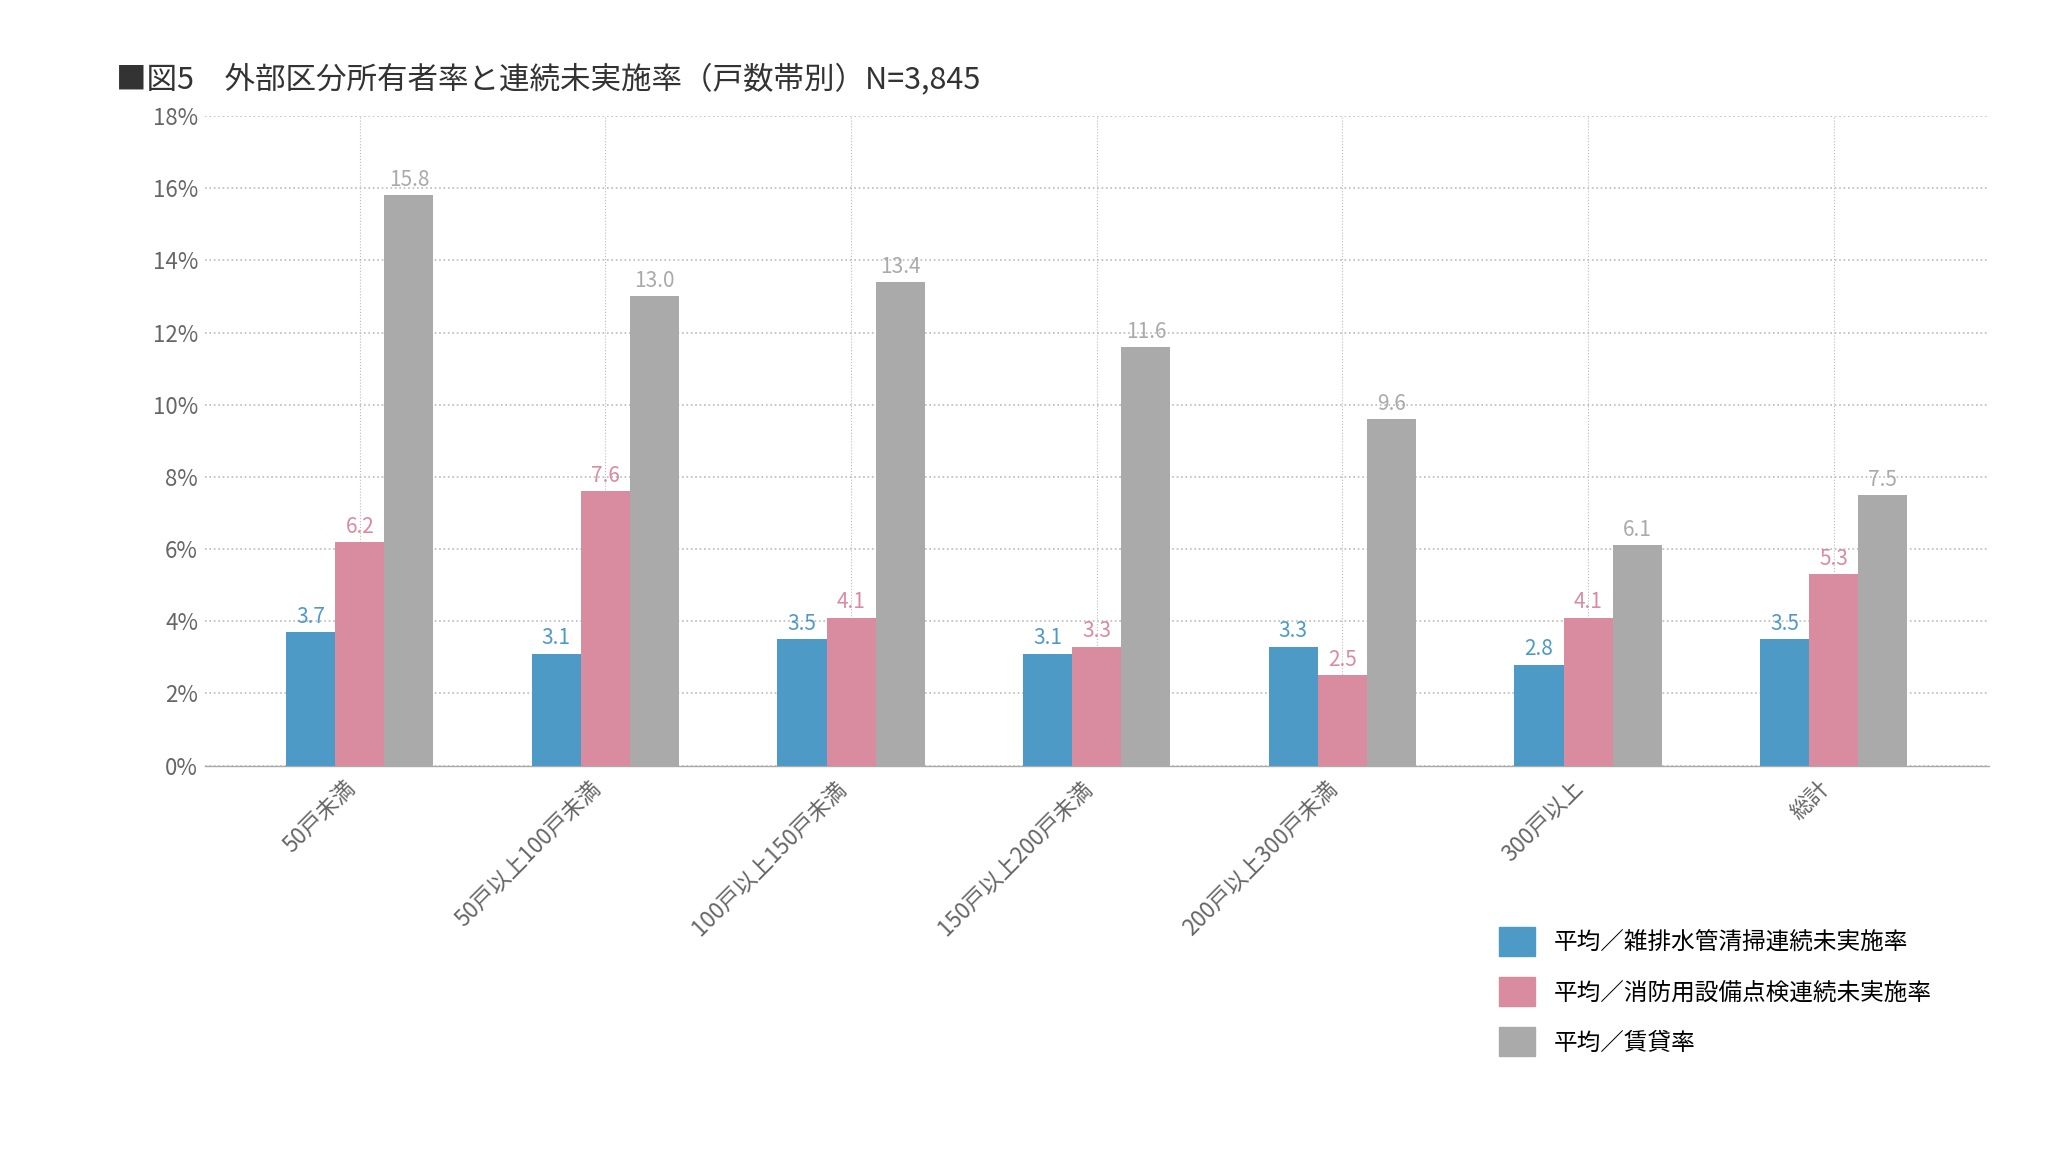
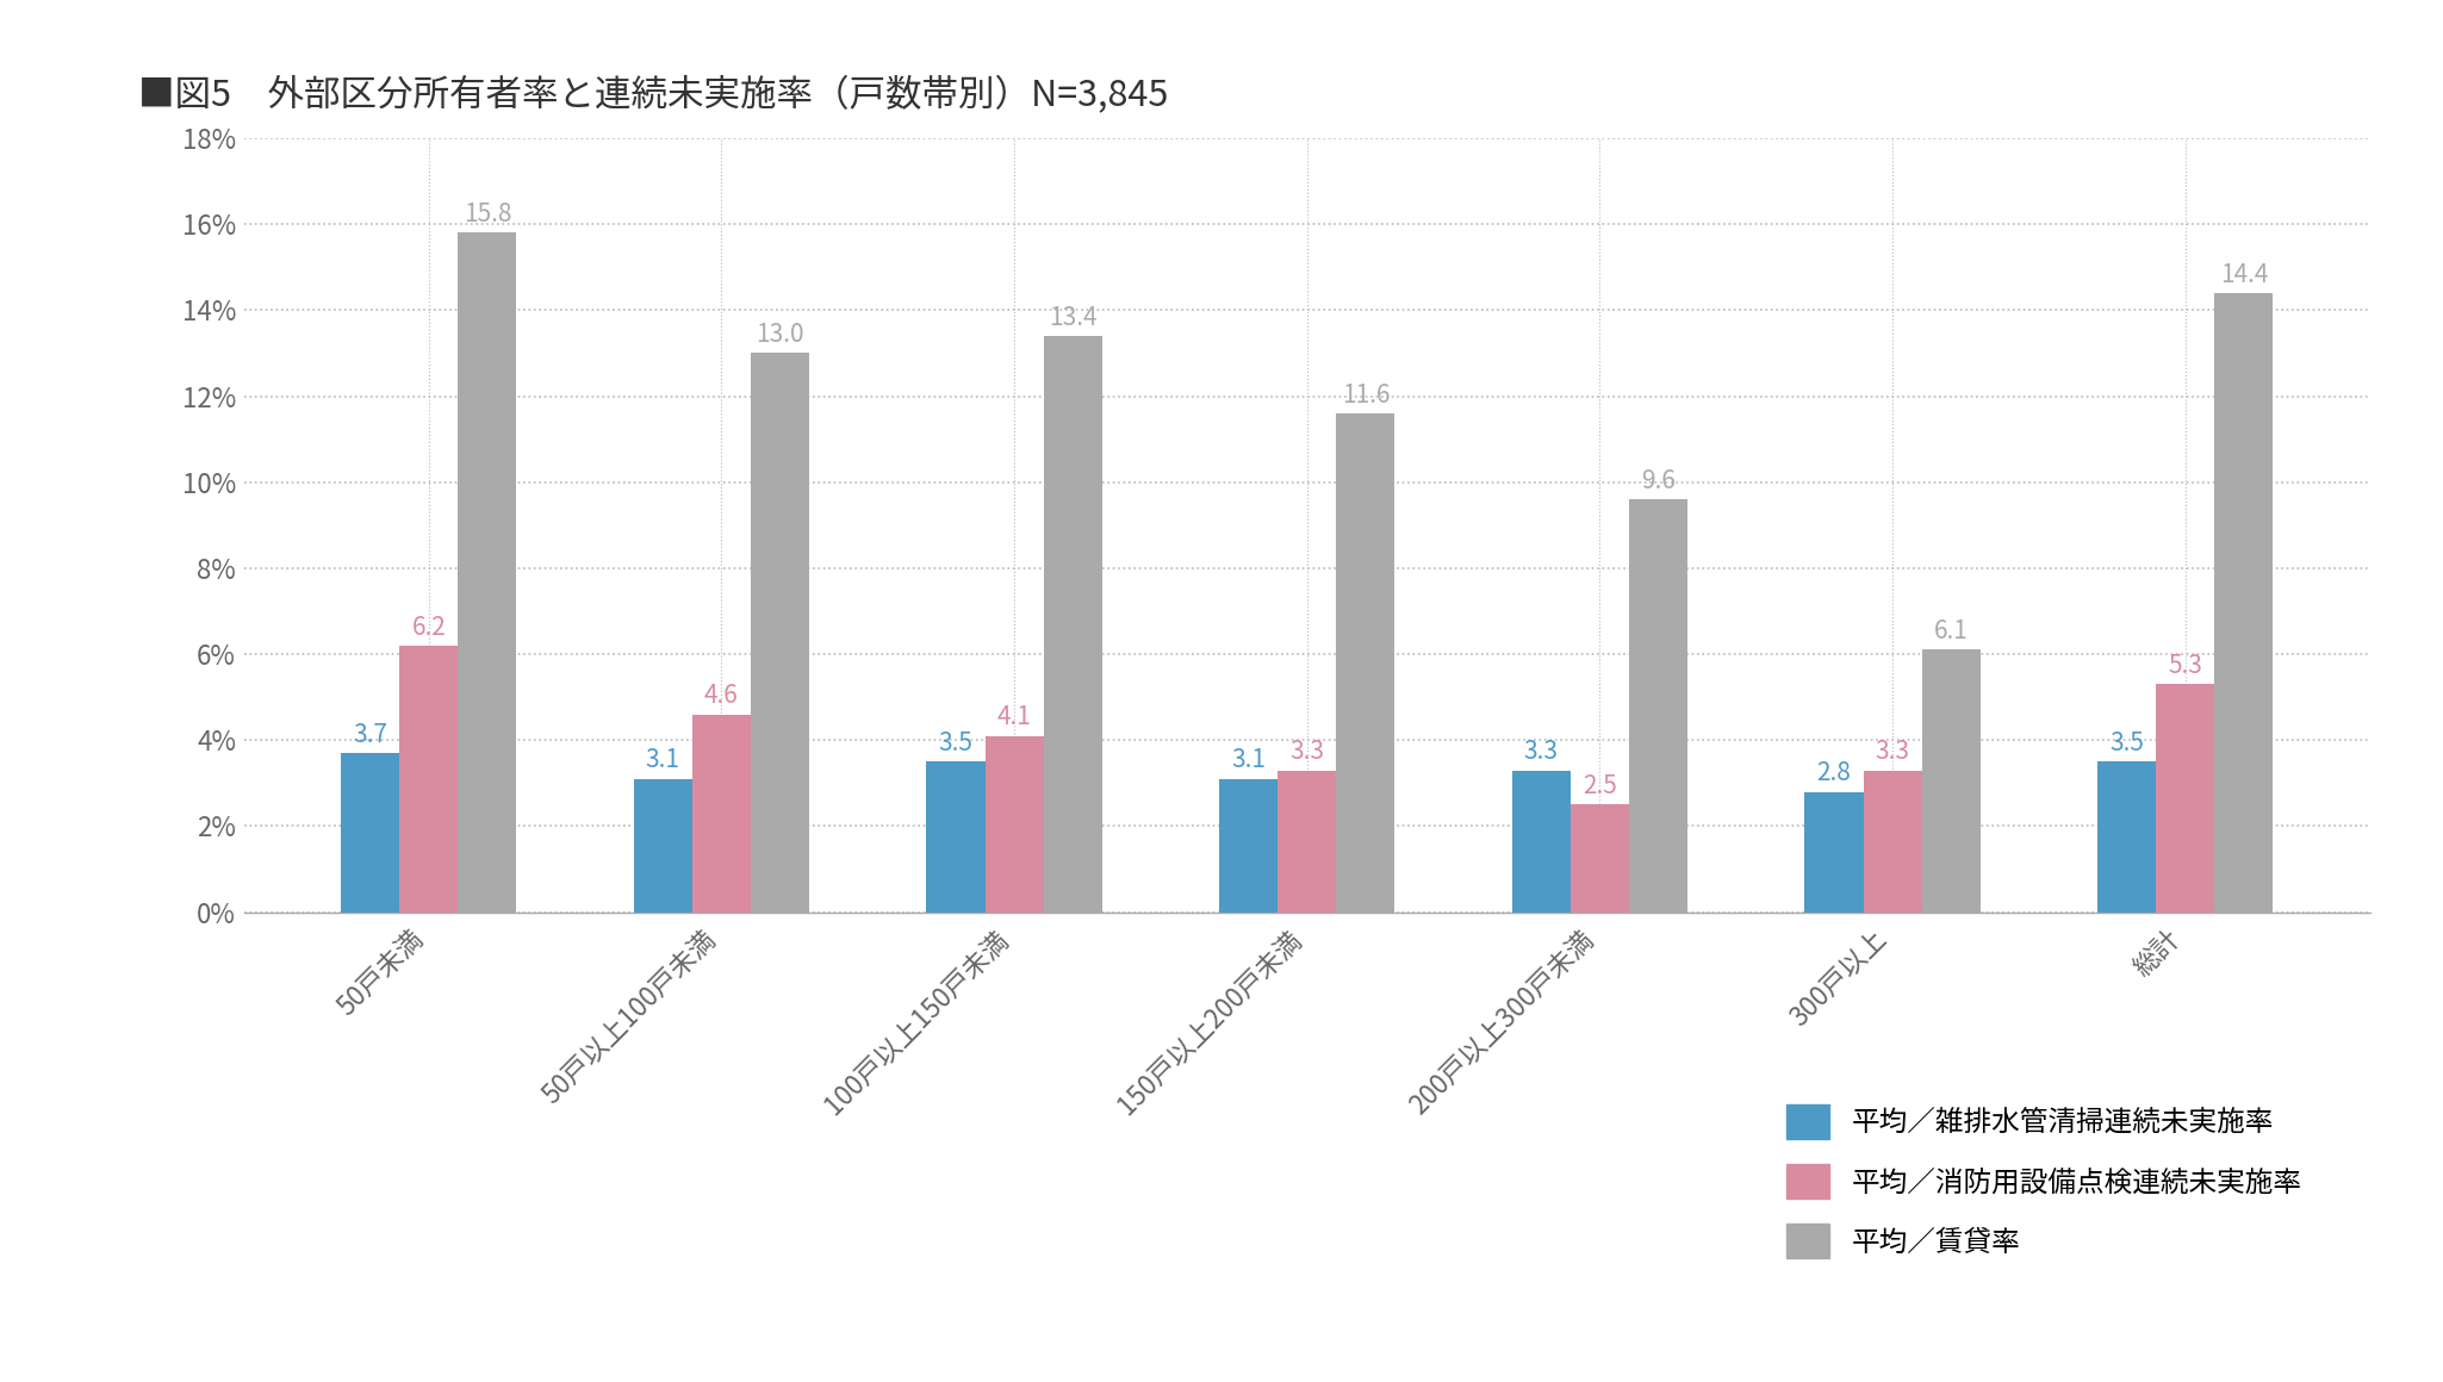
平均／消防用設備点検連続未実施率/50戸以上100戸未満: 7.6 -> 4.6
平均／消防用設備点検連続未実施率/300戸以上: 4.1 -> 3.3
平均／賃貸率/総計: 7.5 -> 14.4
